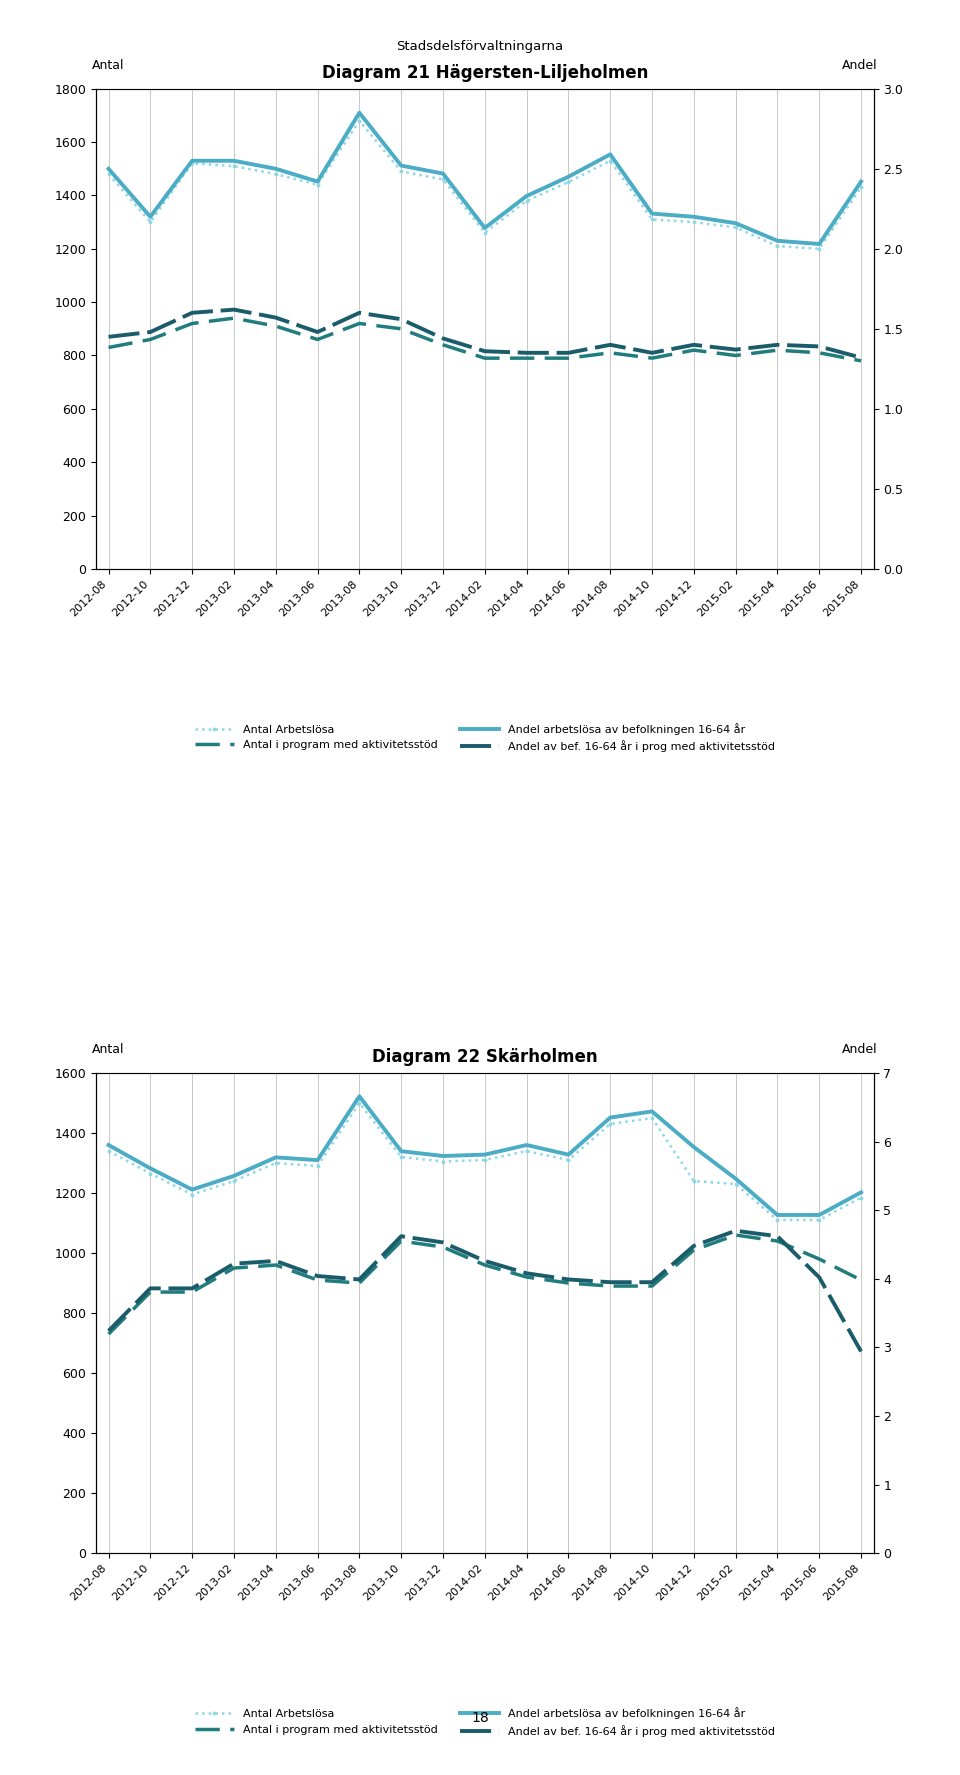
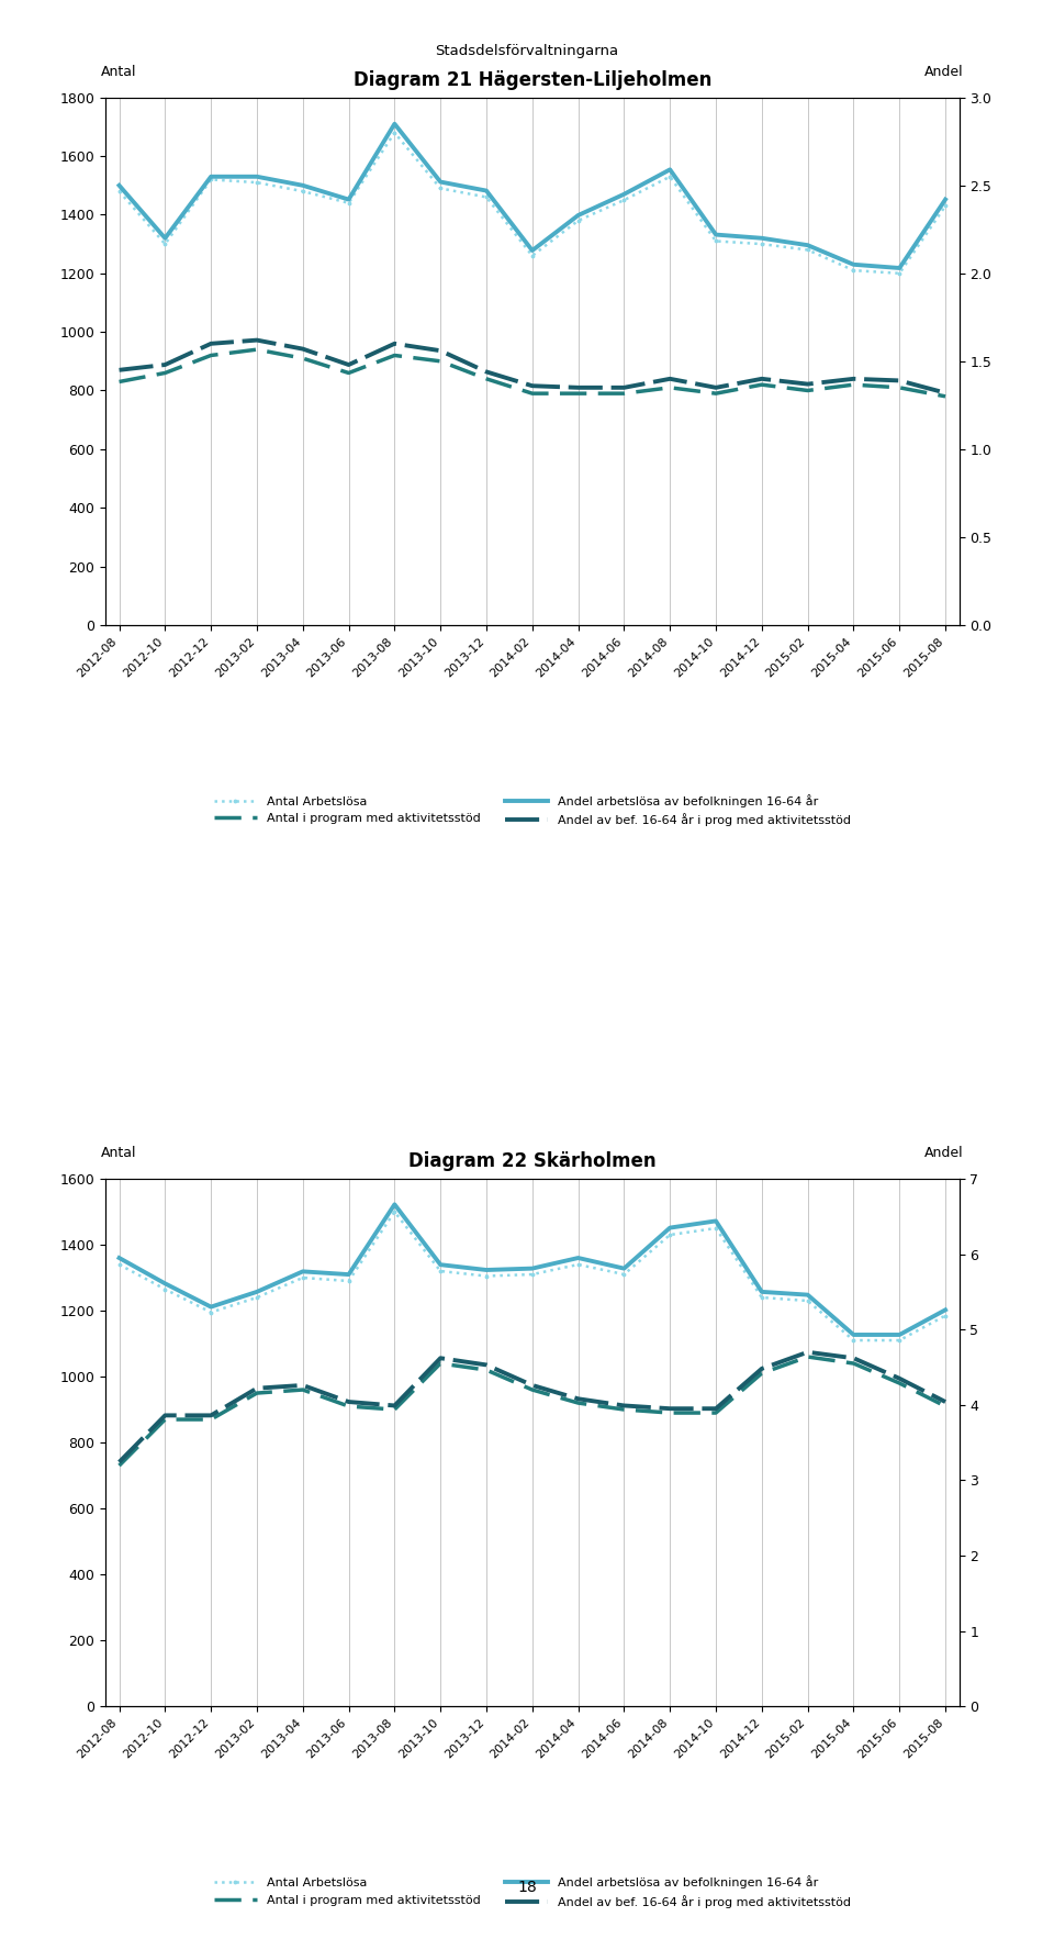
Diagram 22 Skärholmen/Andel arbetslösa av befolkningen 16-64 år/2014-12: 5.92 -> 5.50
Diagram 22 Skärholmen/Andel av bef. 16-64 år i prog med aktivitetsstöd/2015-06: 4.02 -> 4.35
Diagram 22 Skärholmen/Andel av bef. 16-64 år i prog med aktivitetsstöd/2015-08: 2.94 -> 4.04
